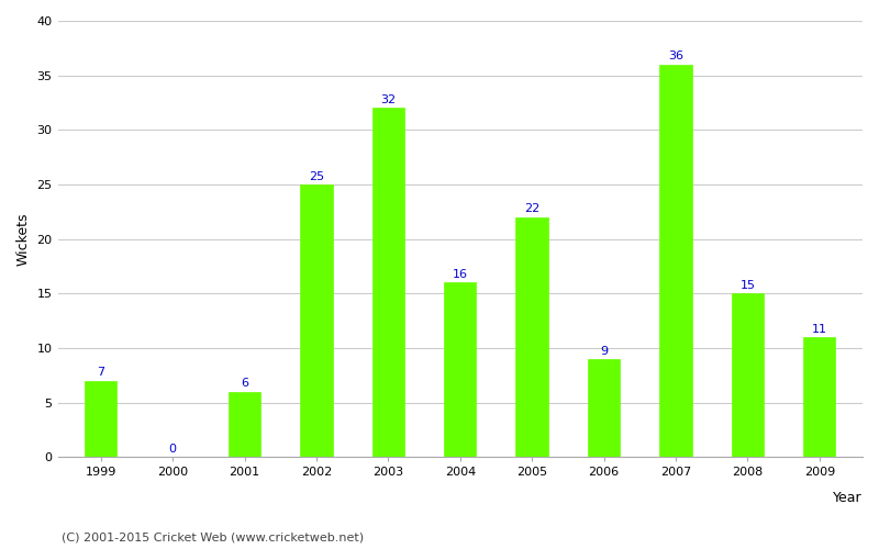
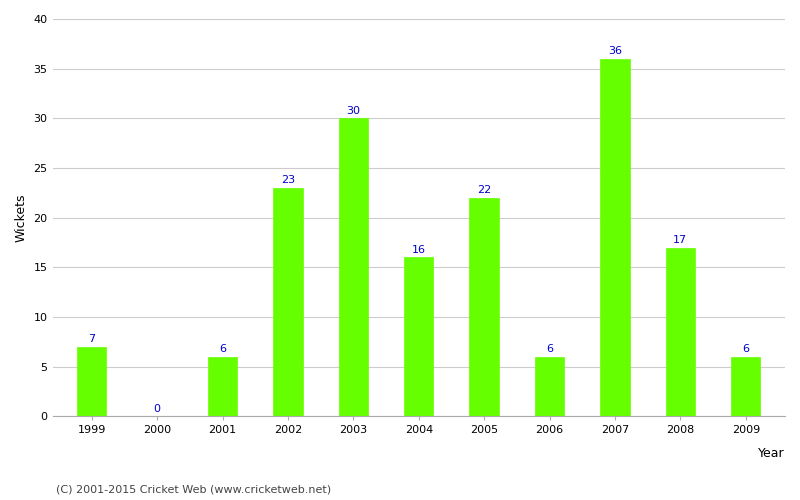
2002: 25 -> 23
2003: 32 -> 30
2006: 9 -> 6
2008: 15 -> 17
2009: 11 -> 6
